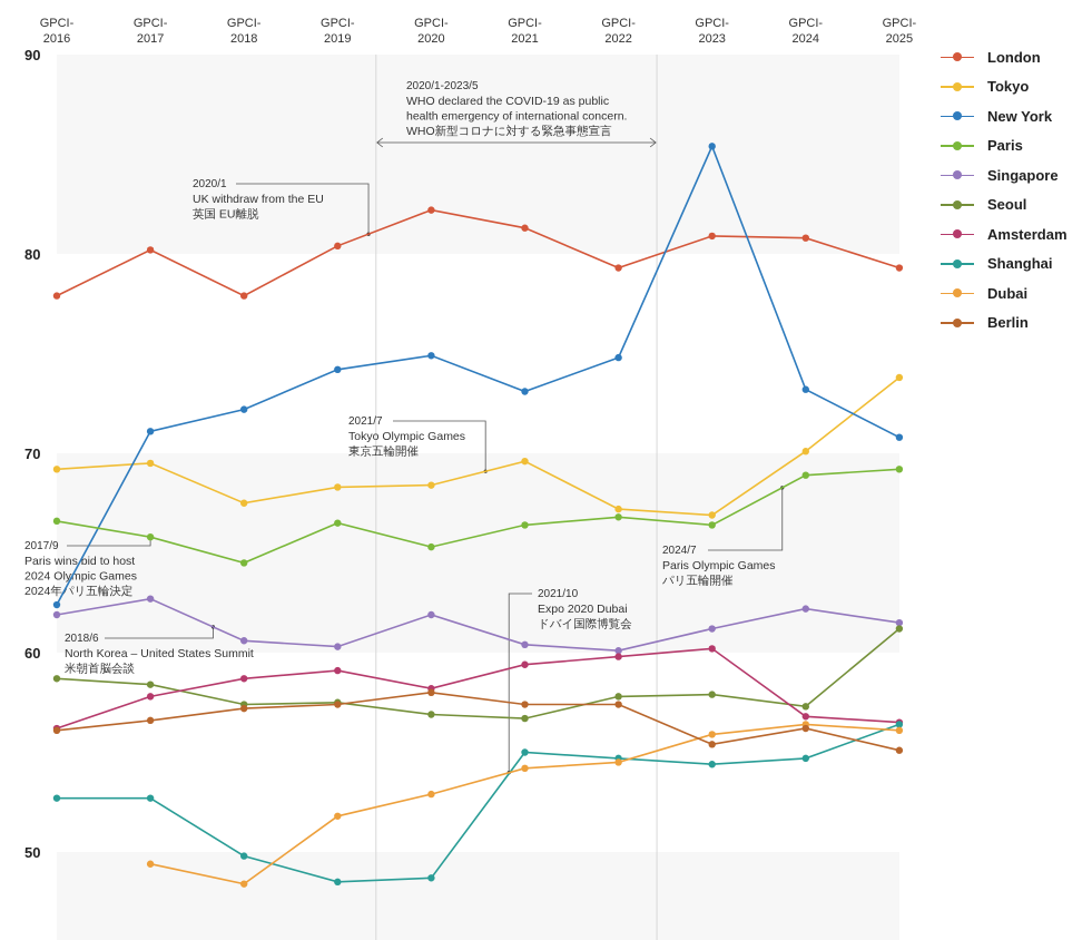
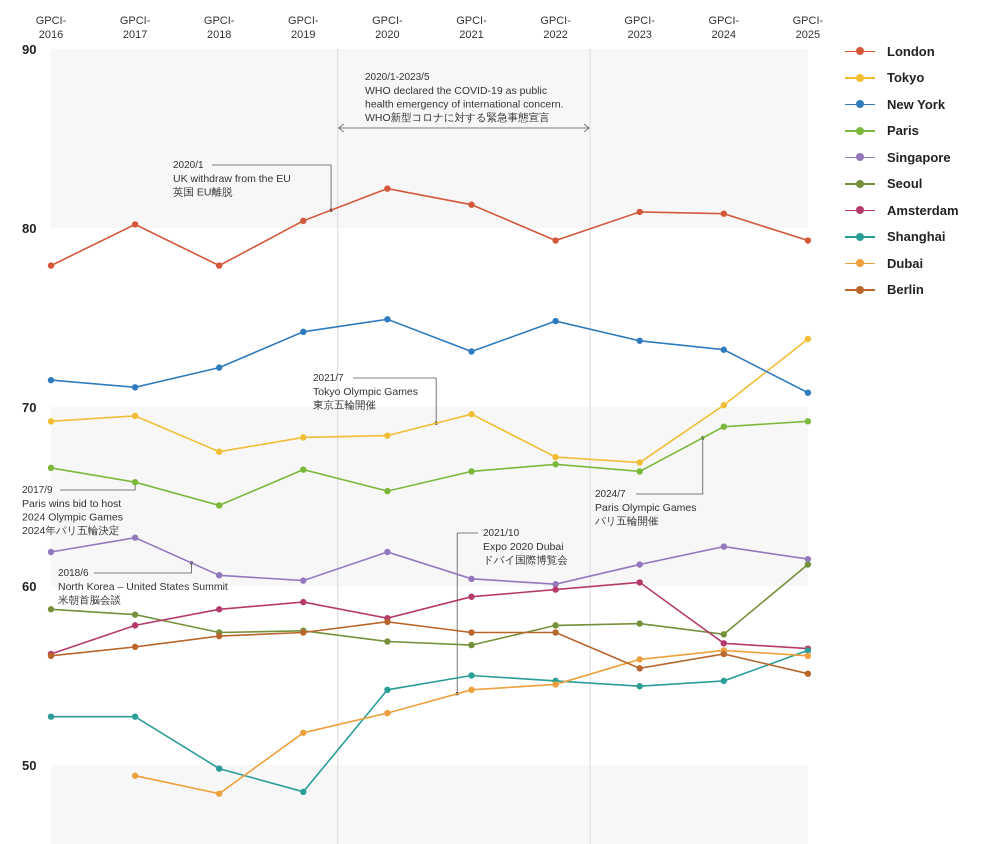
New York/GPCI-2016: 62.4 -> 71.5
Shanghai/GPCI-2020: 48.7 -> 54.2
New York/GPCI-2023: 85.4 -> 73.7
